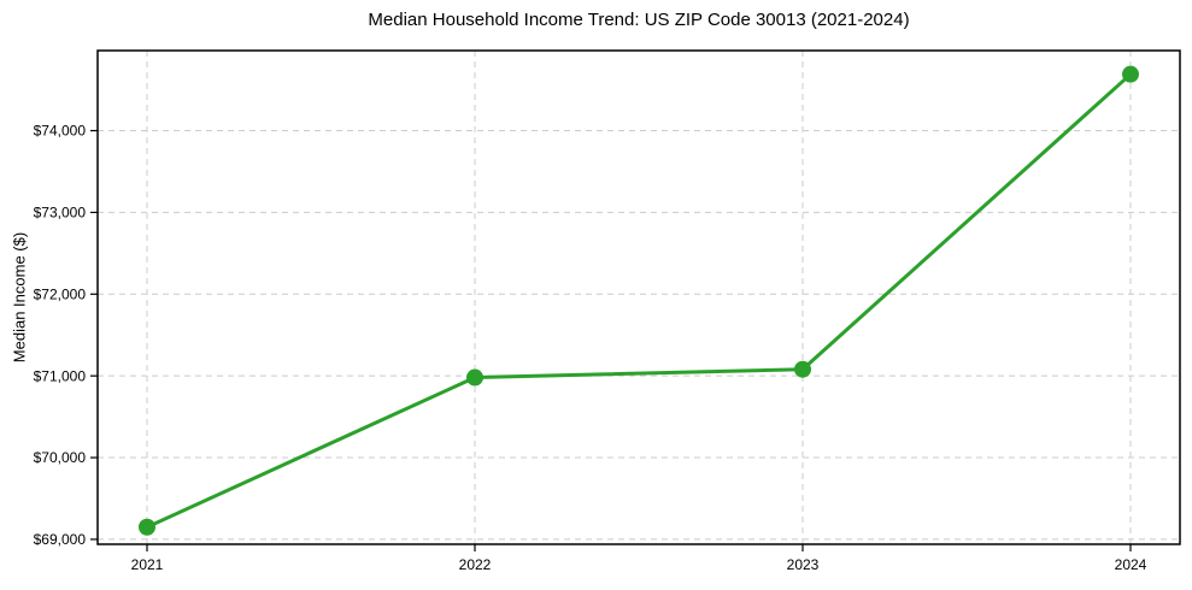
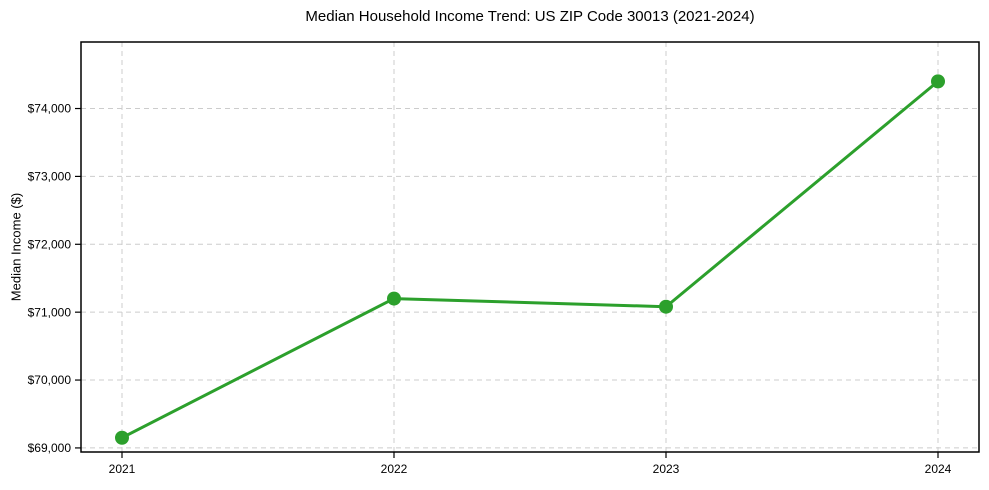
2022: $71000 -> $71200
2024: $74700 -> $74400
